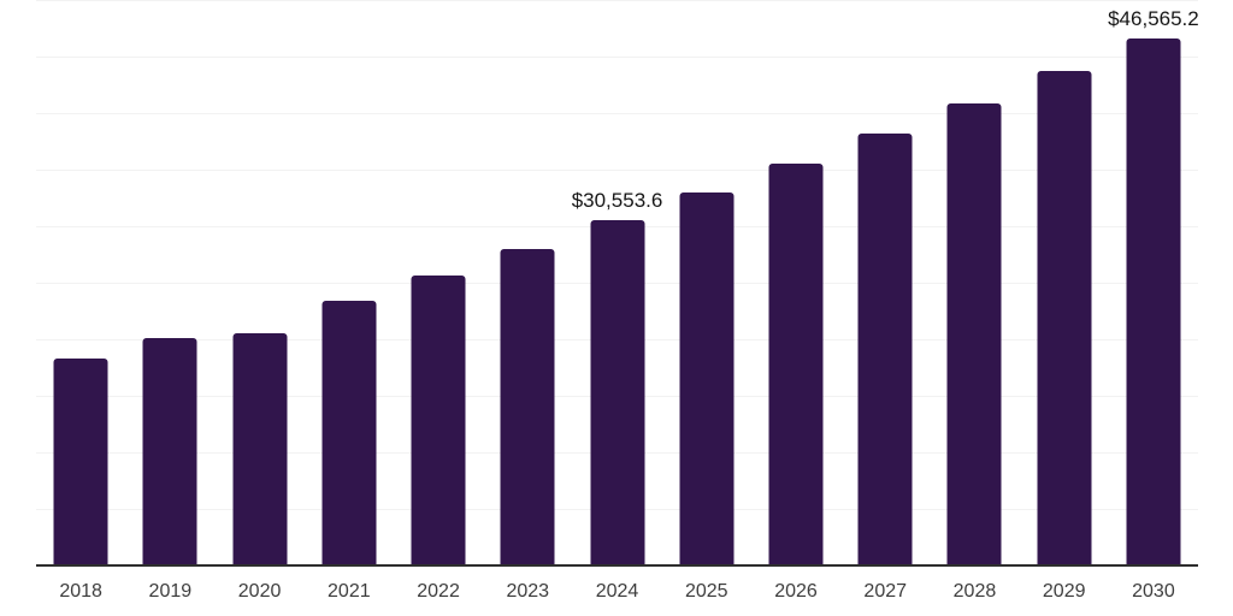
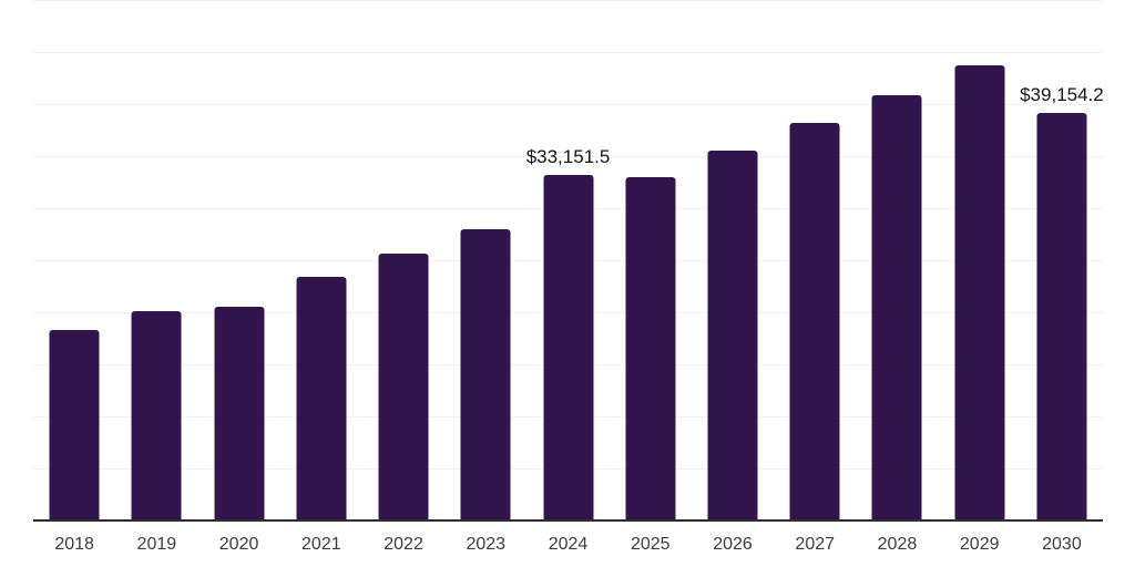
2024: $30,553.6 -> $33,151.5
2030: $46,565.2 -> $39,154.2
